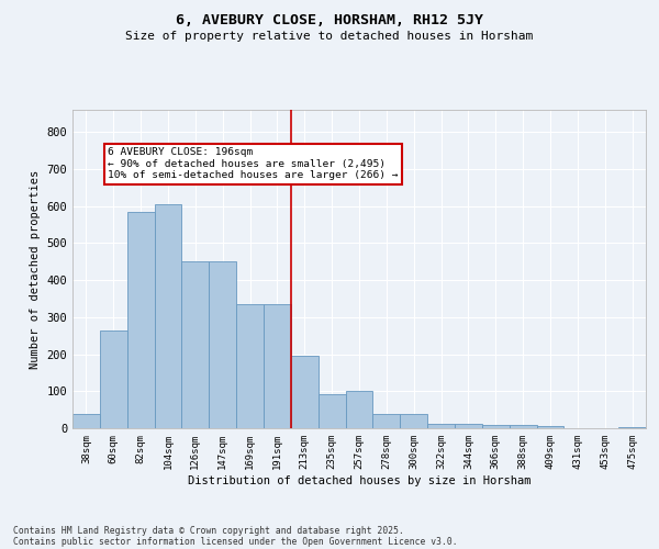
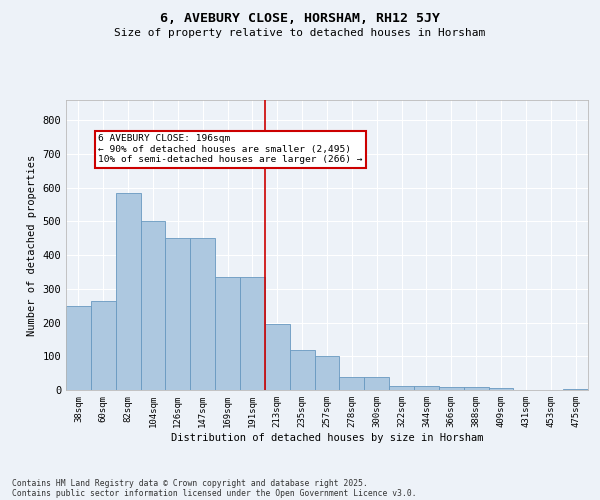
38sqm: 40 -> 250
104sqm: 605 -> 500
235sqm: 93 -> 120
